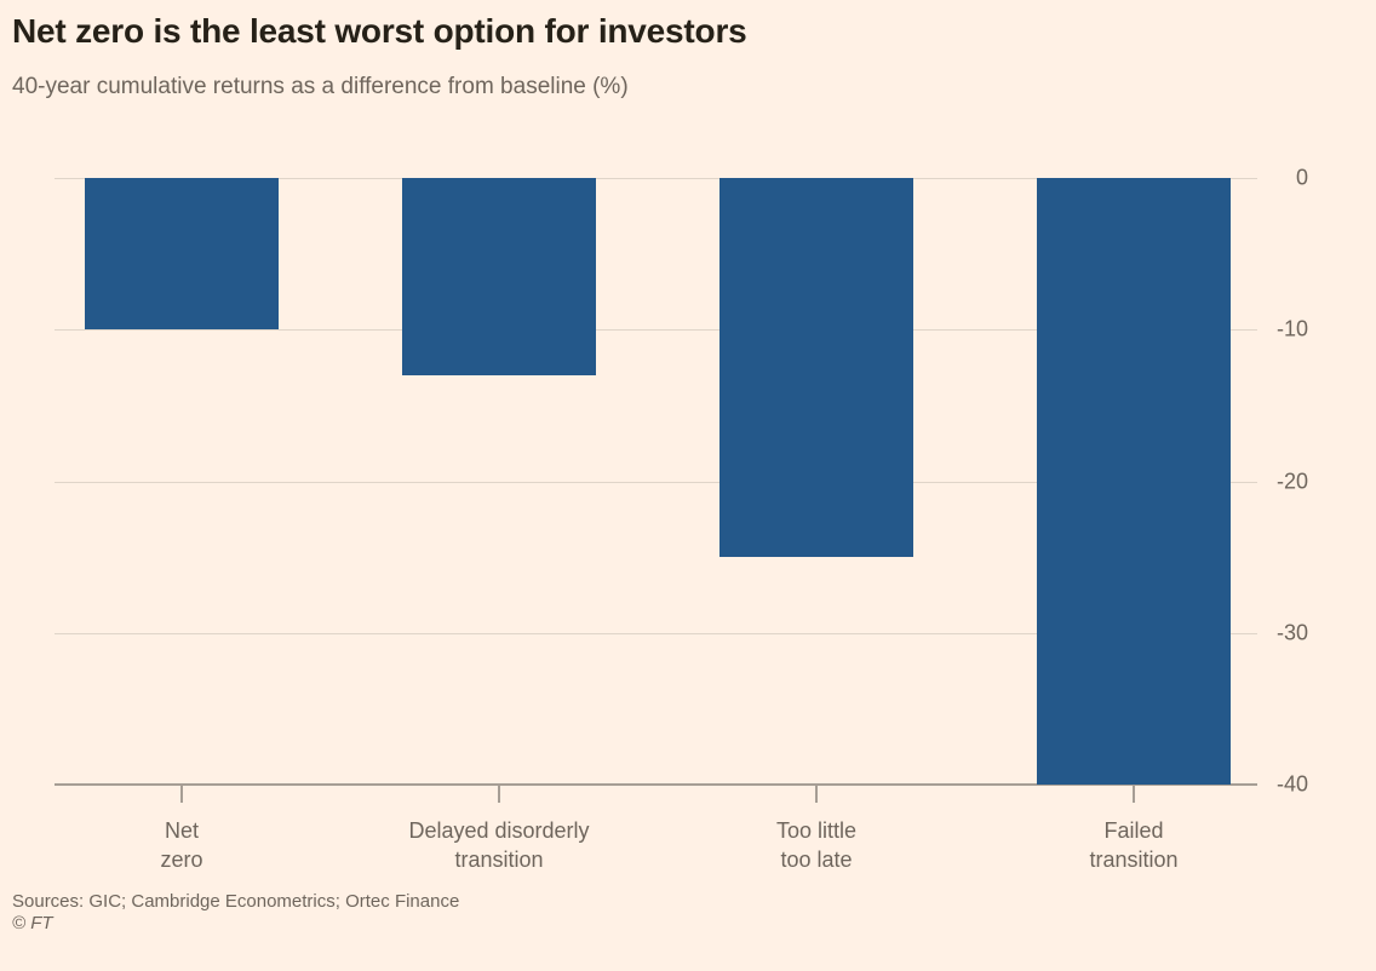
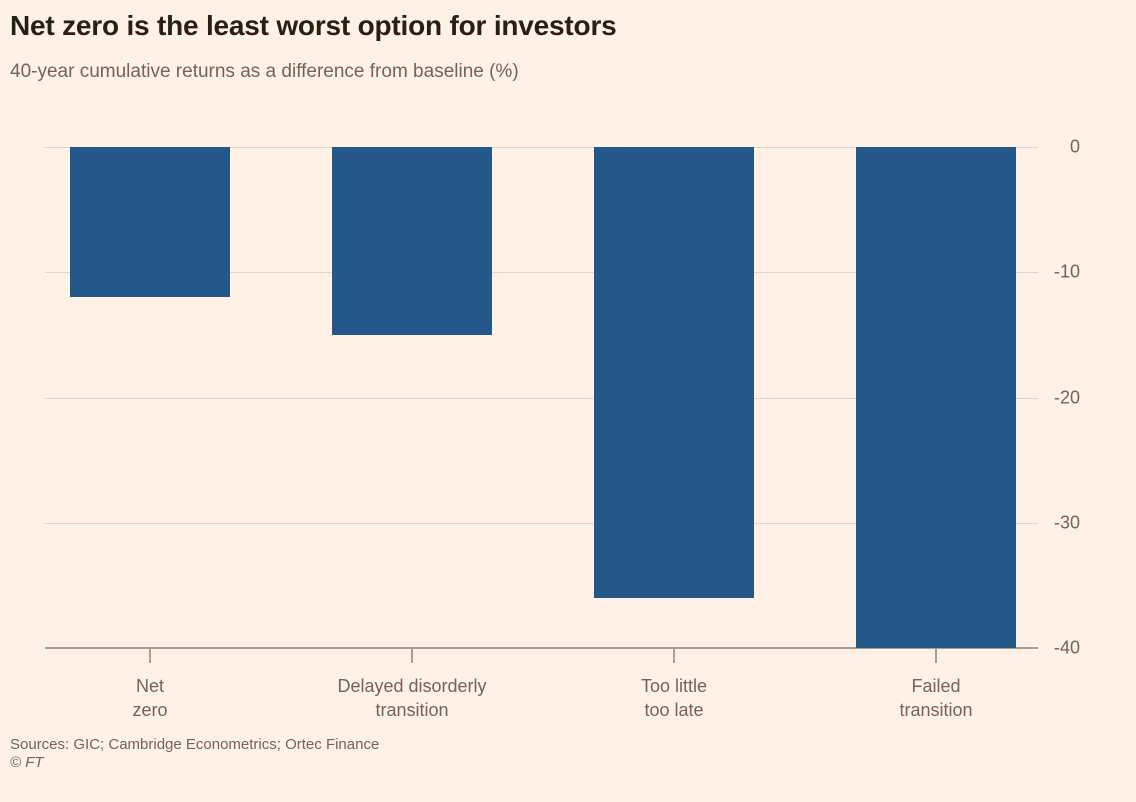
Net zero: -10 -> -12
Delayed disorderly transition: -13 -> -15
Too little too late: -25 -> -36
